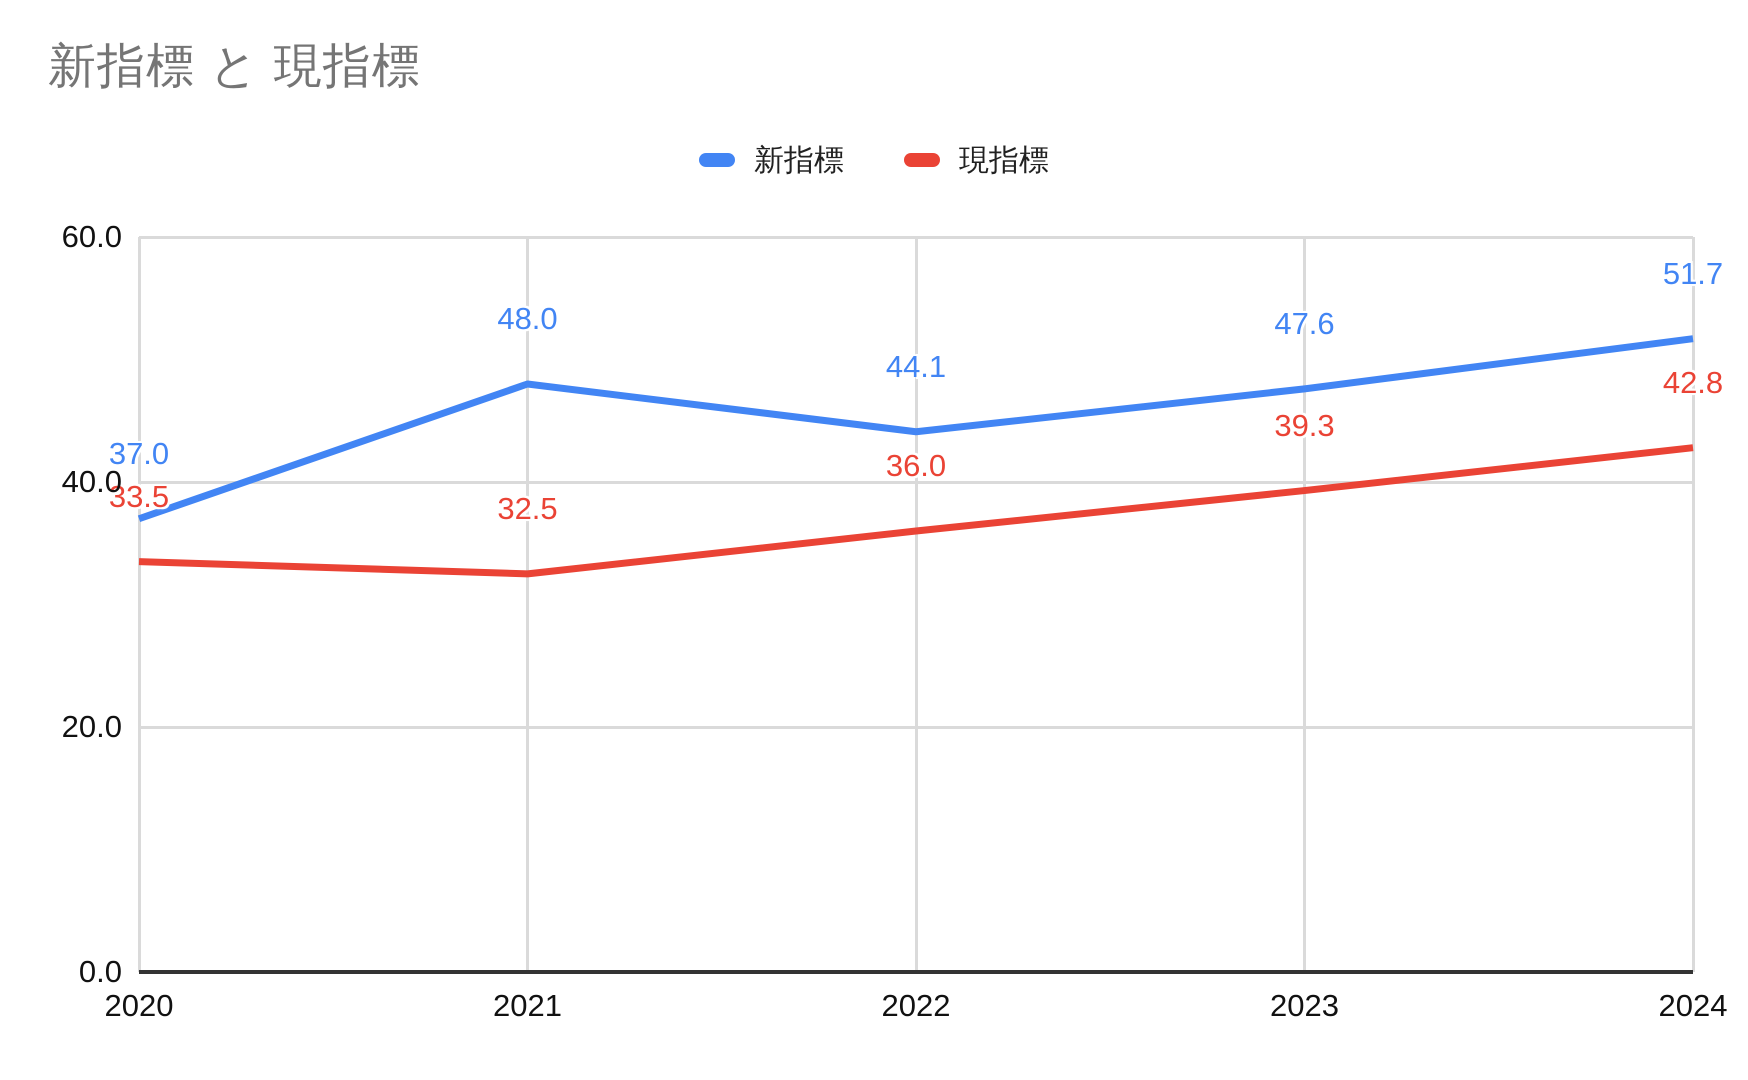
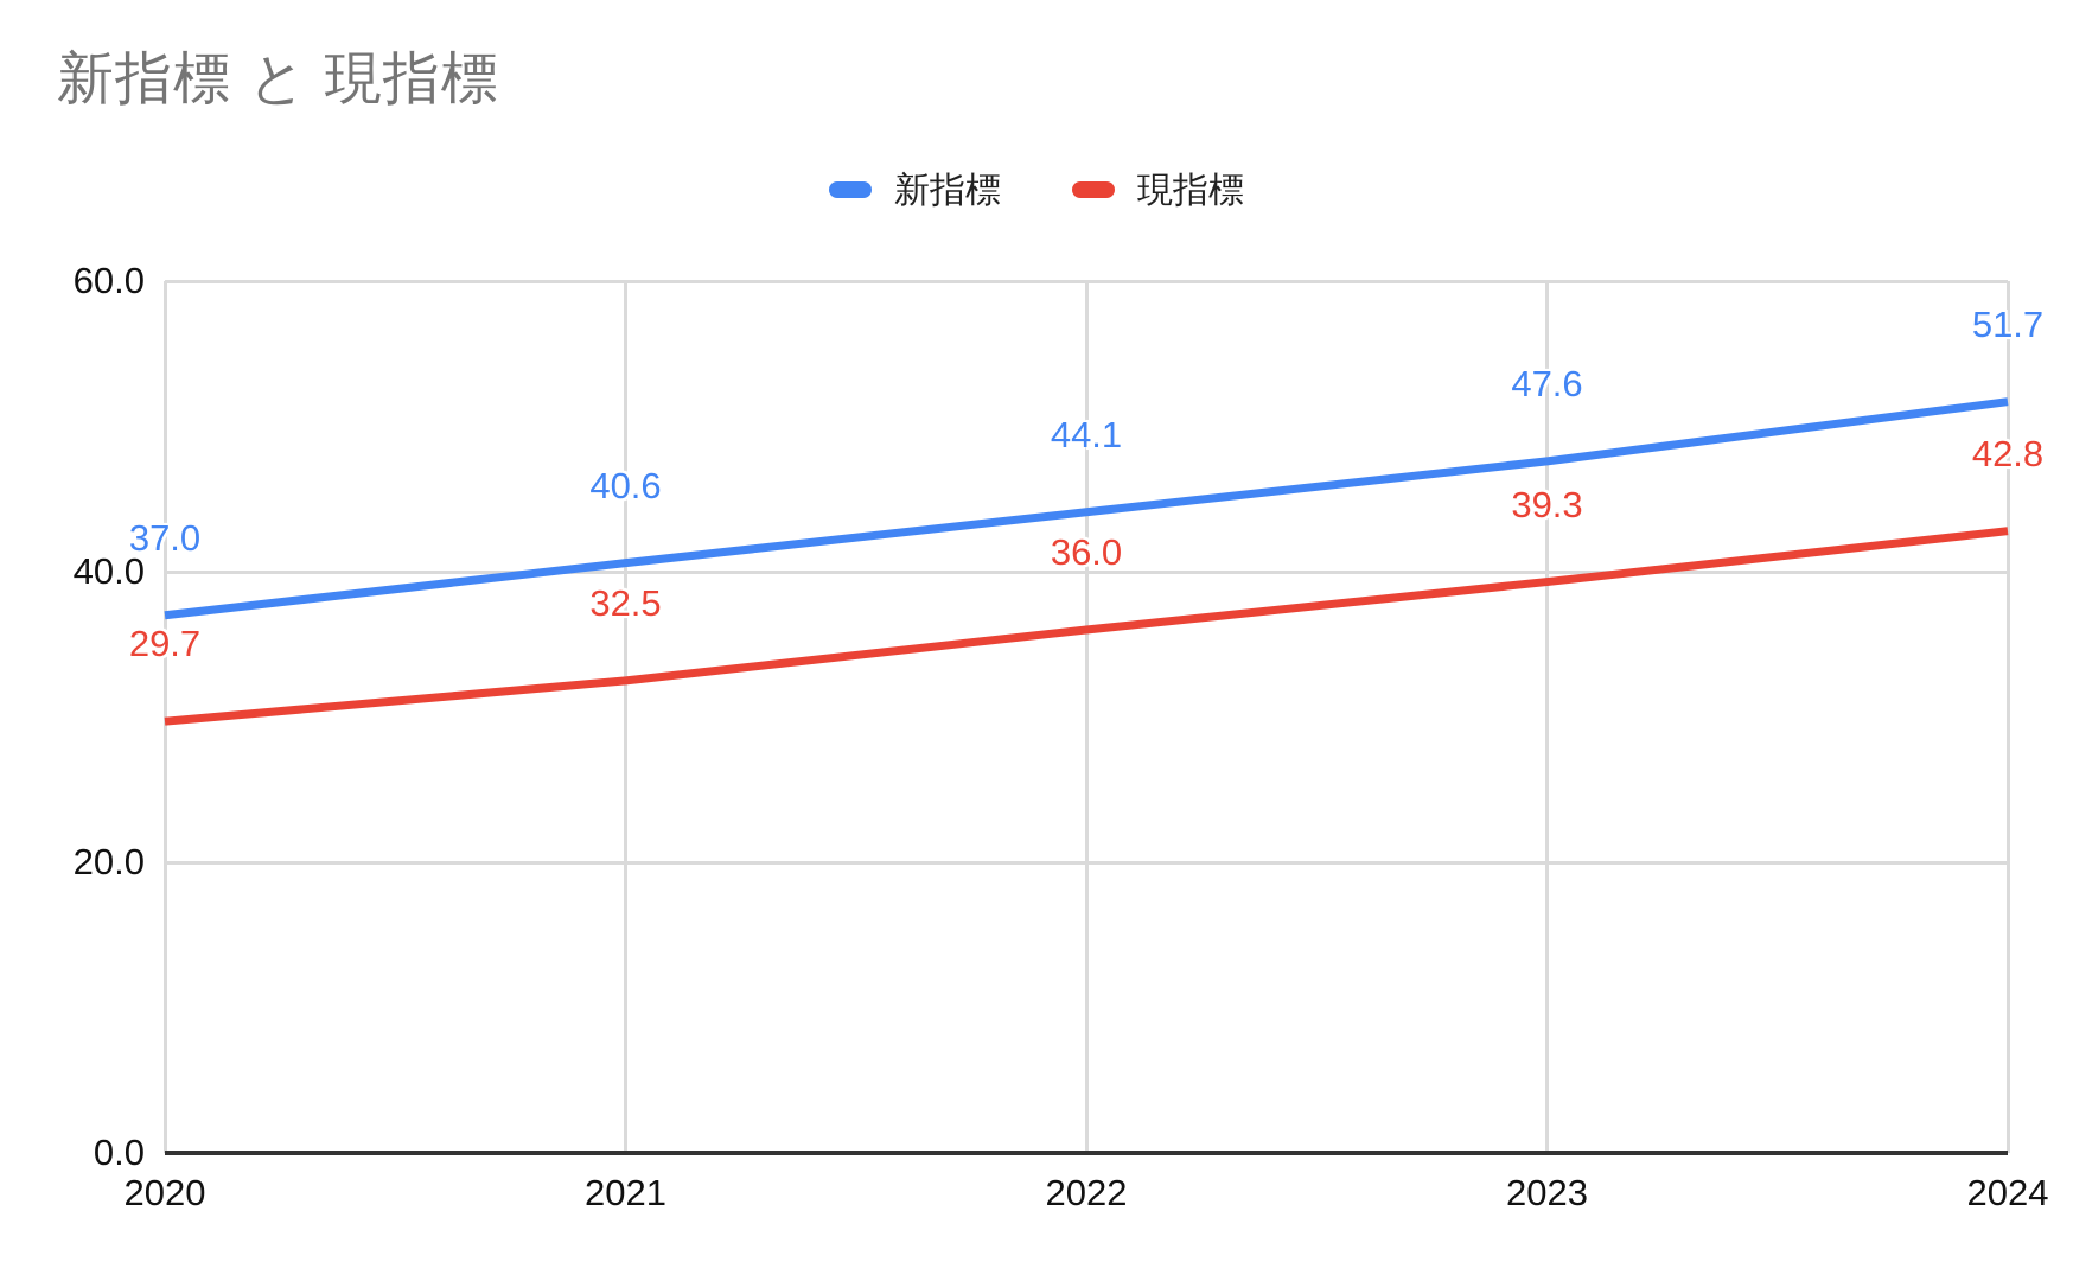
現指標/2020: 33.5 -> 29.7
新指標/2021: 48.0 -> 40.6
